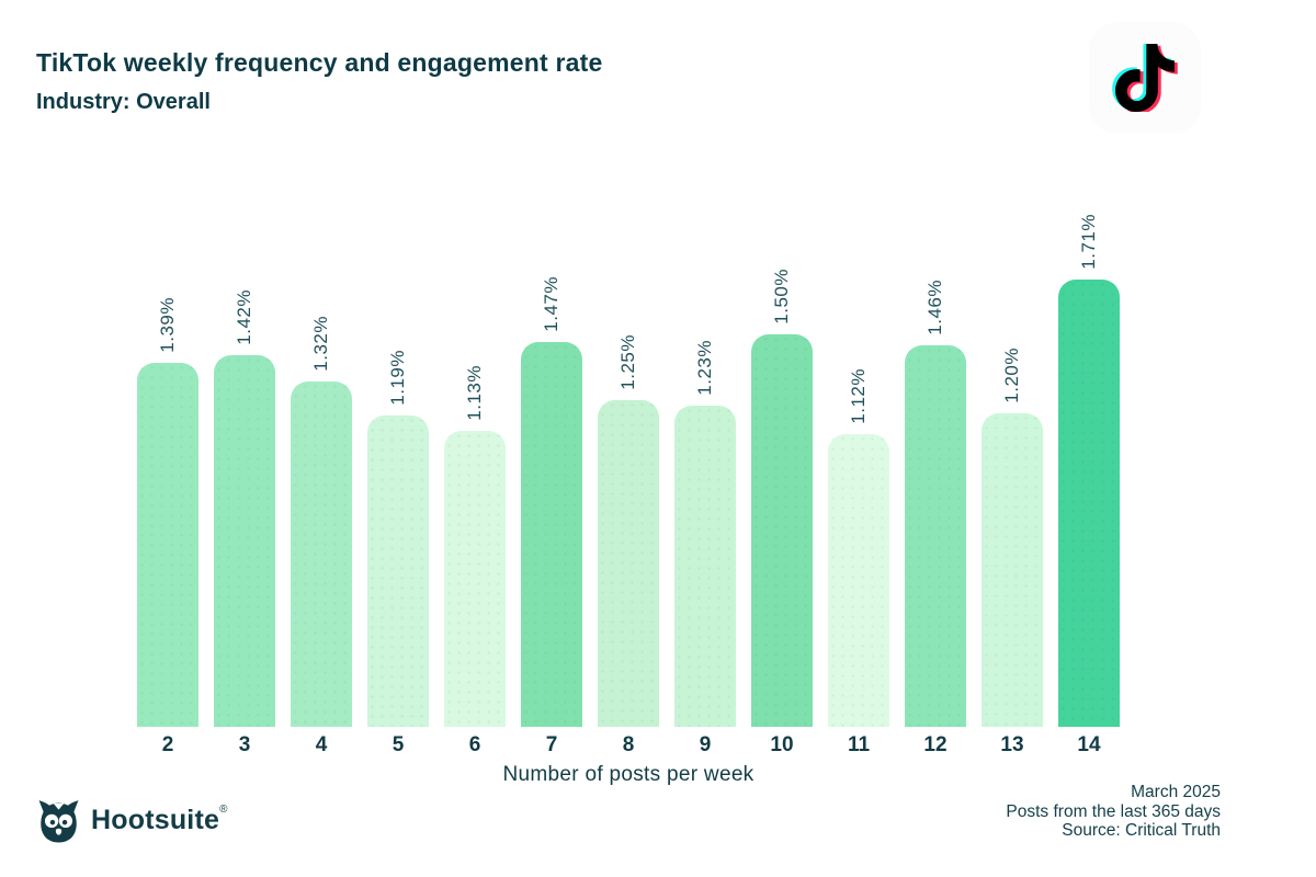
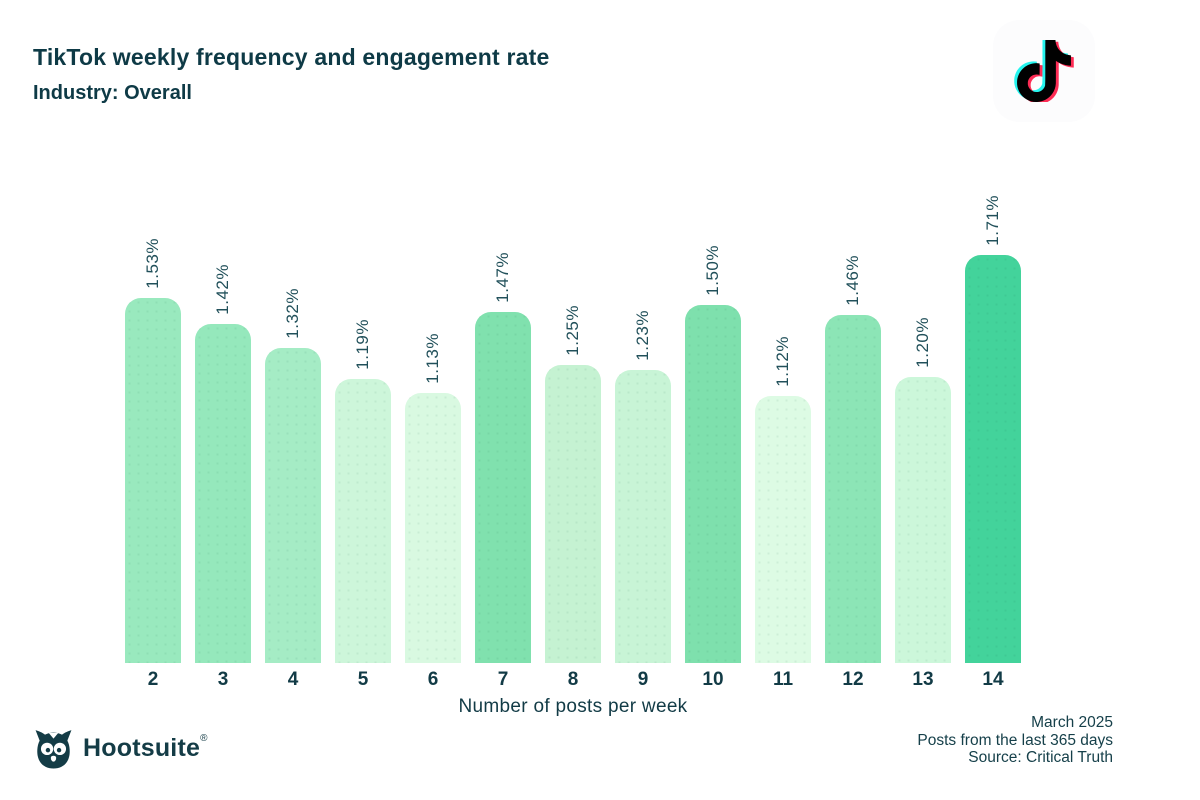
2: 1.39% -> 1.53%
